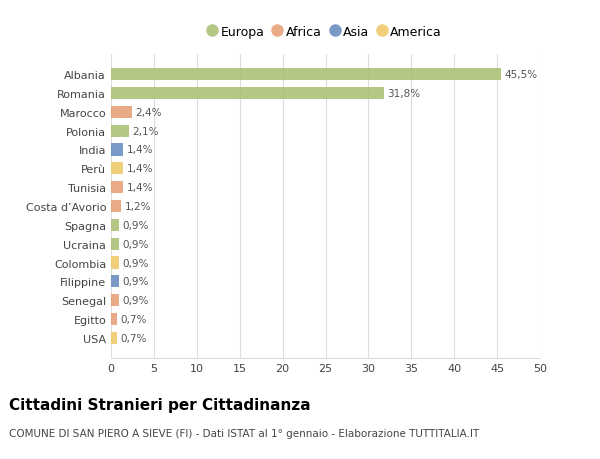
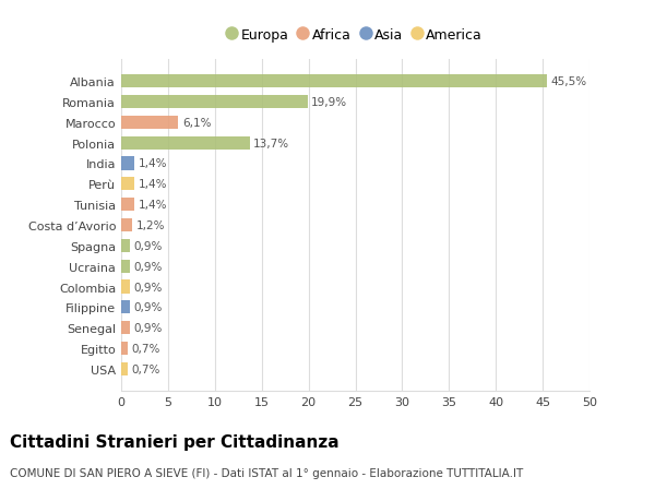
Romania: 31,8% -> 19,9%
Marocco: 2,4% -> 6,1%
Polonia: 2,1% -> 13,7%
